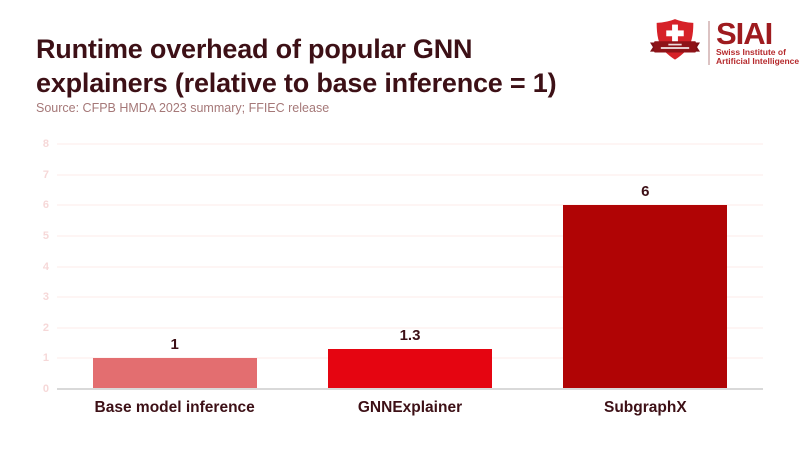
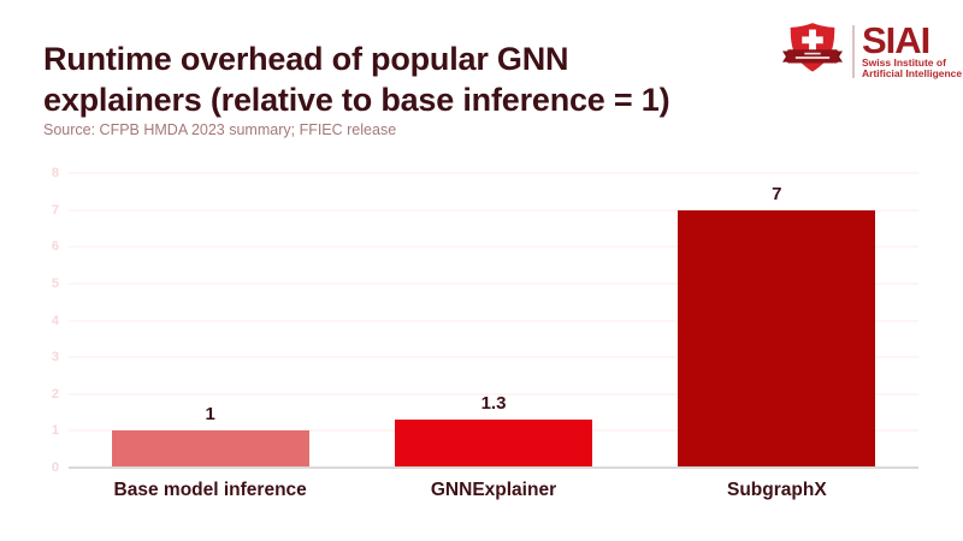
SubgraphX: 6 -> 7
